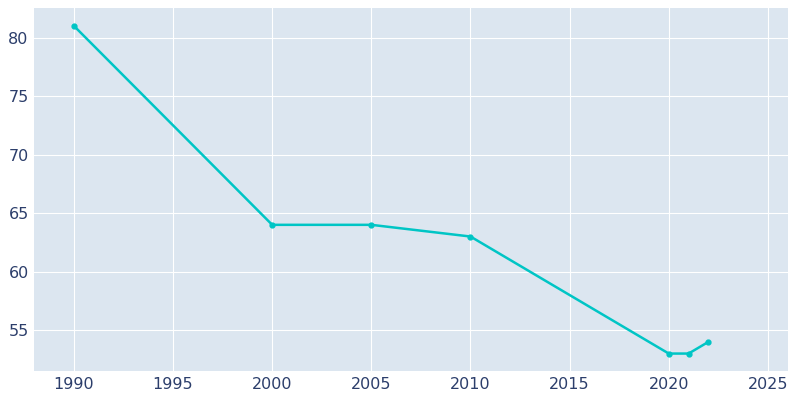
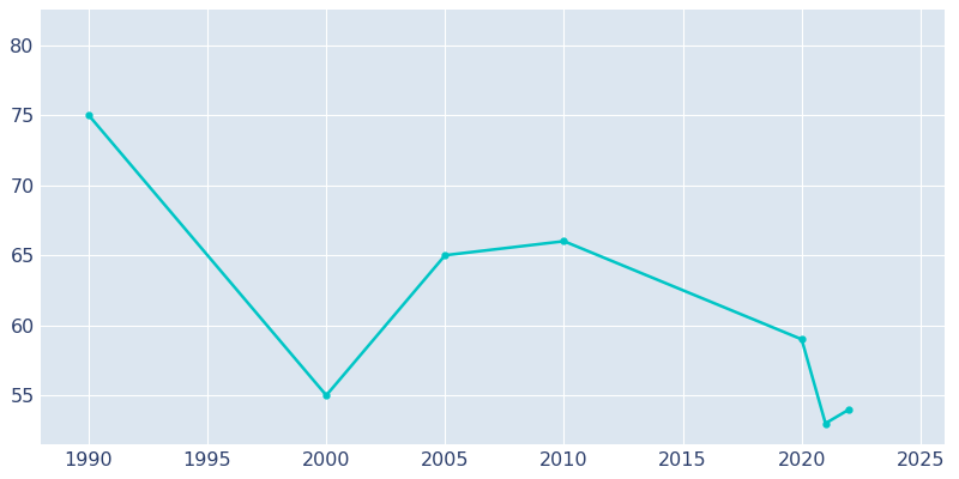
1990: 81 -> 75
2000: 64 -> 55
2005: 64 -> 65
2010: 63 -> 66
2020: 53 -> 59
